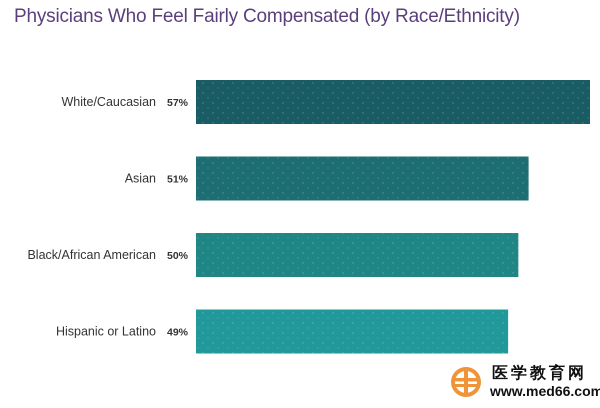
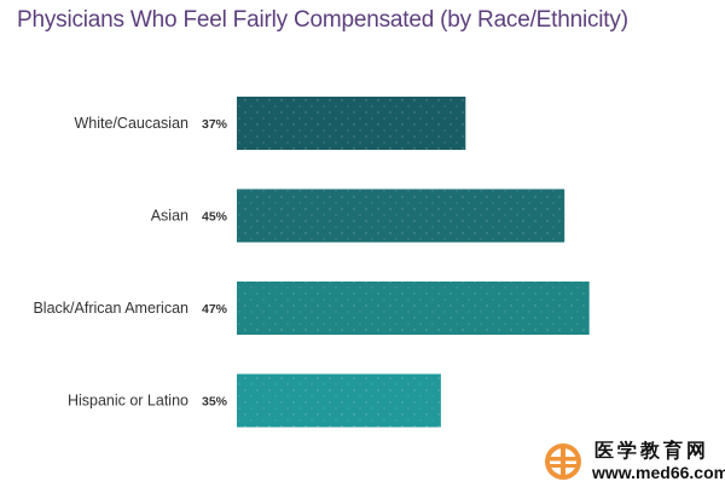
White/Caucasian: 57% -> 37%
Asian: 51% -> 45%
Black/African American: 50% -> 47%
Hispanic or Latino: 49% -> 35%
